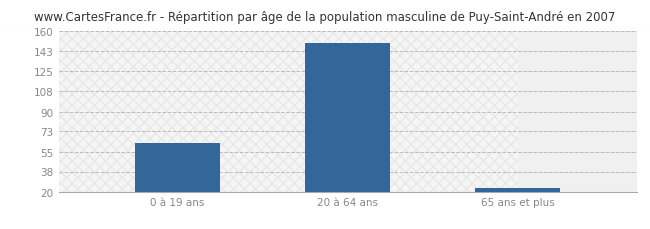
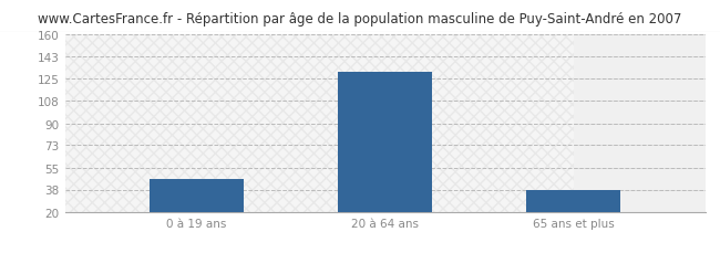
0 à 19 ans: 63 -> 46
20 à 64 ans: 150 -> 131
65 ans et plus: 24 -> 38
